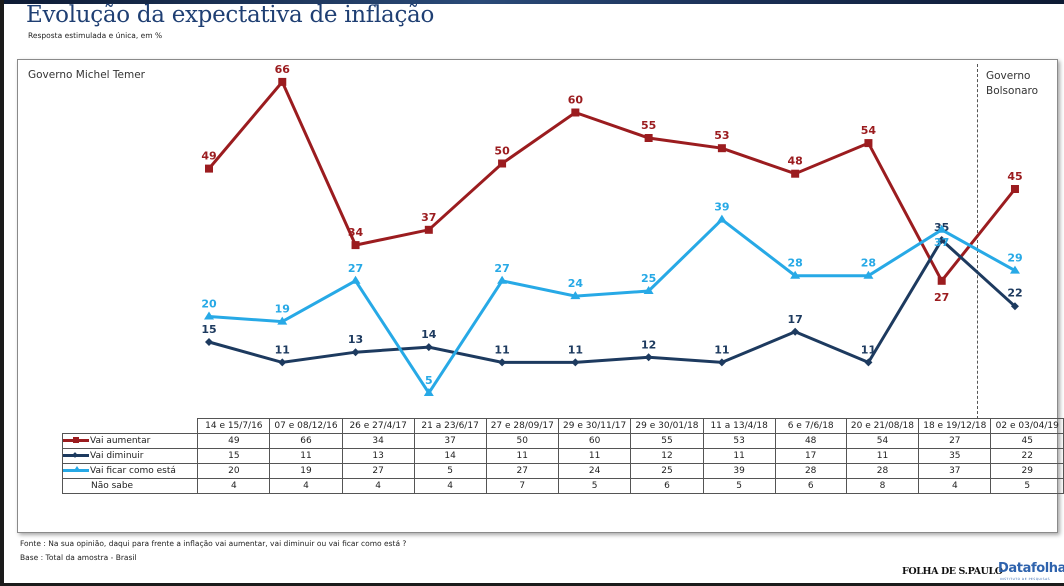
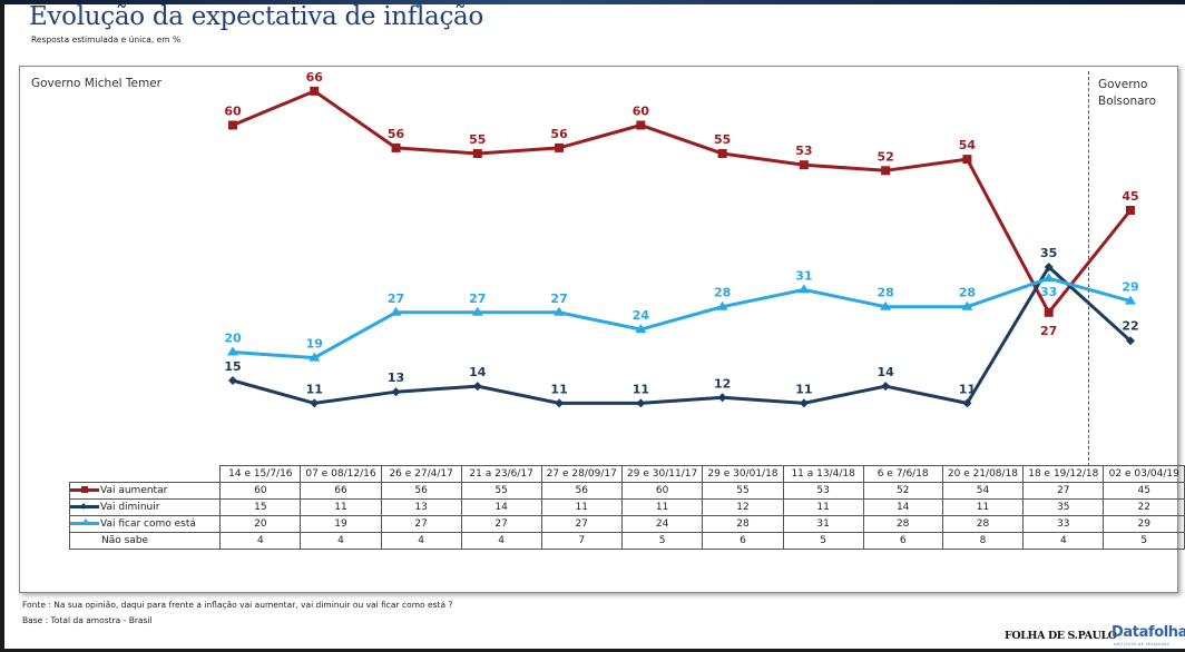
Vai aumentar/14 e 15/7/16: 49 -> 60
Vai aumentar/26 e 27/4/17: 34 -> 56
Vai aumentar/21 a 23/6/17: 37 -> 55
Vai ficar como está/21 a 23/6/17: 5 -> 27
Vai aumentar/27 e 28/09/17: 50 -> 56
Vai ficar como está/29 e 30/01/18: 25 -> 28
Vai ficar como está/11 a 13/4/18: 39 -> 31
Vai aumentar/6 e 7/6/18: 48 -> 52
Vai diminuir/6 e 7/6/18: 17 -> 14
Vai ficar como está/18 e 19/12/18: 37 -> 33
